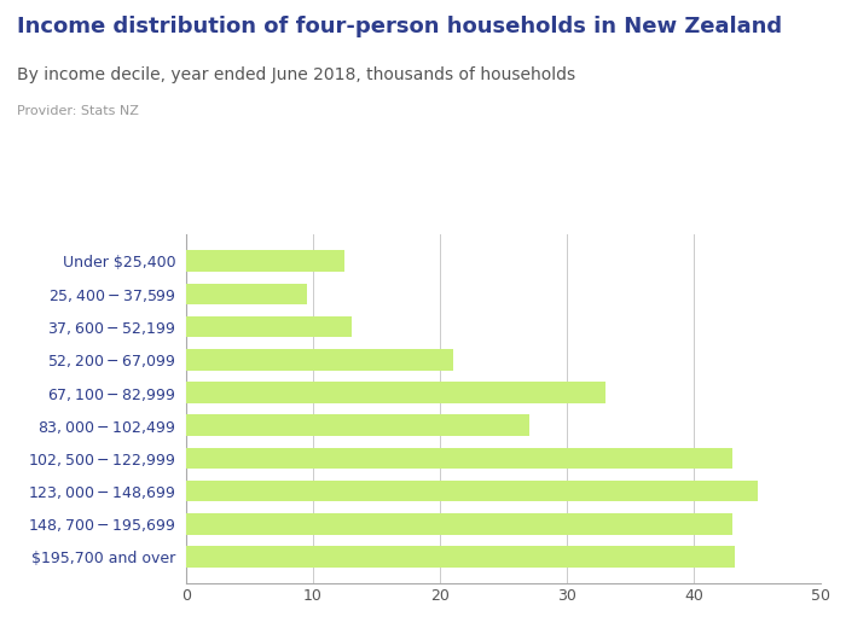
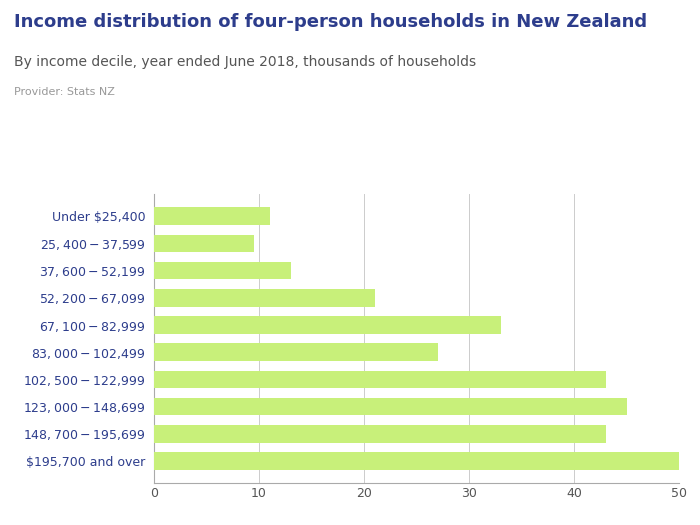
Under $25,400: 12.5 -> 11.0
$195,700 and over: 43.2 -> 50.0
